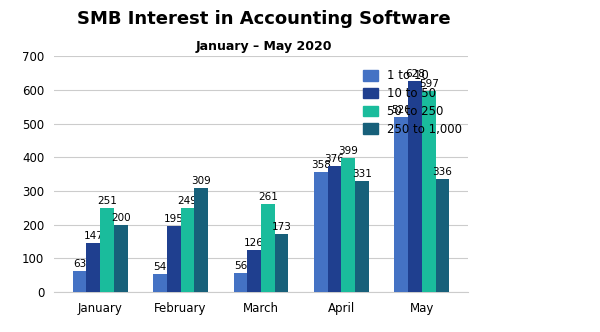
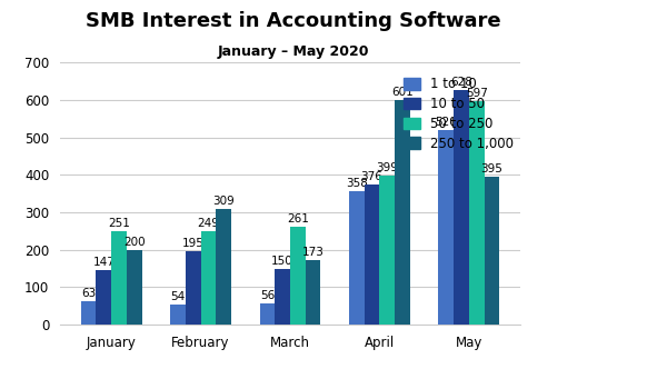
10 to 50/March: 126 -> 150
250 to 1,000/April: 331 -> 601
250 to 1,000/May: 336 -> 395
